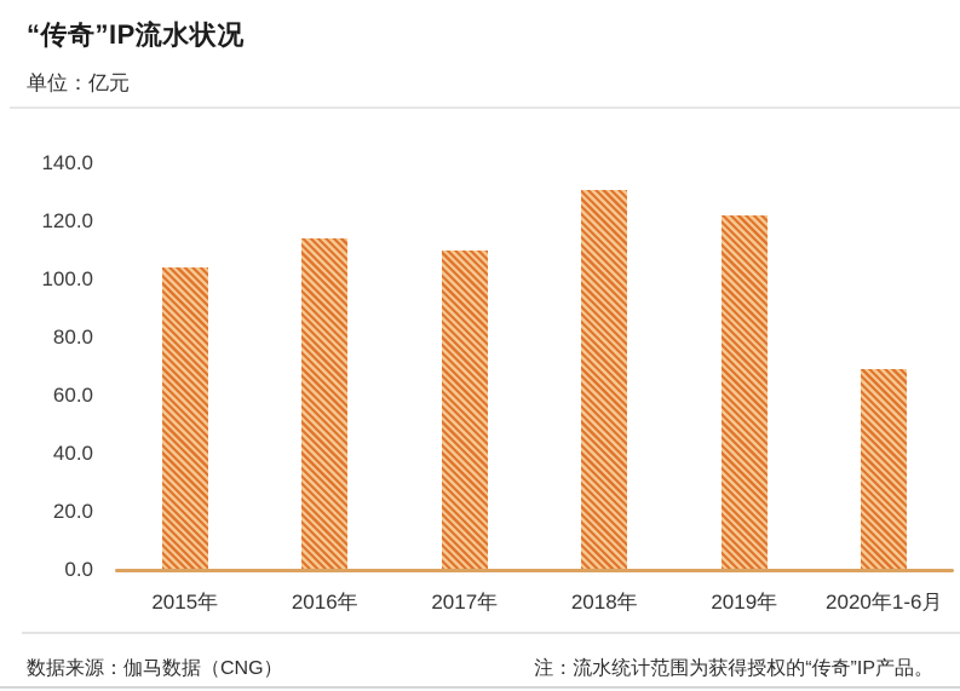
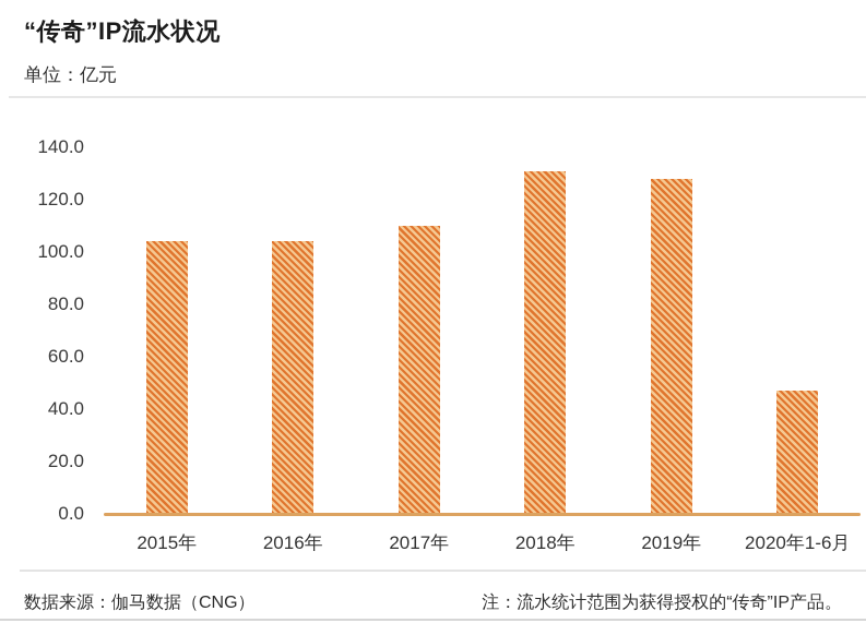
2016年: 114 -> 104
2019年: 122 -> 128
2020年1-6月: 69 -> 47
